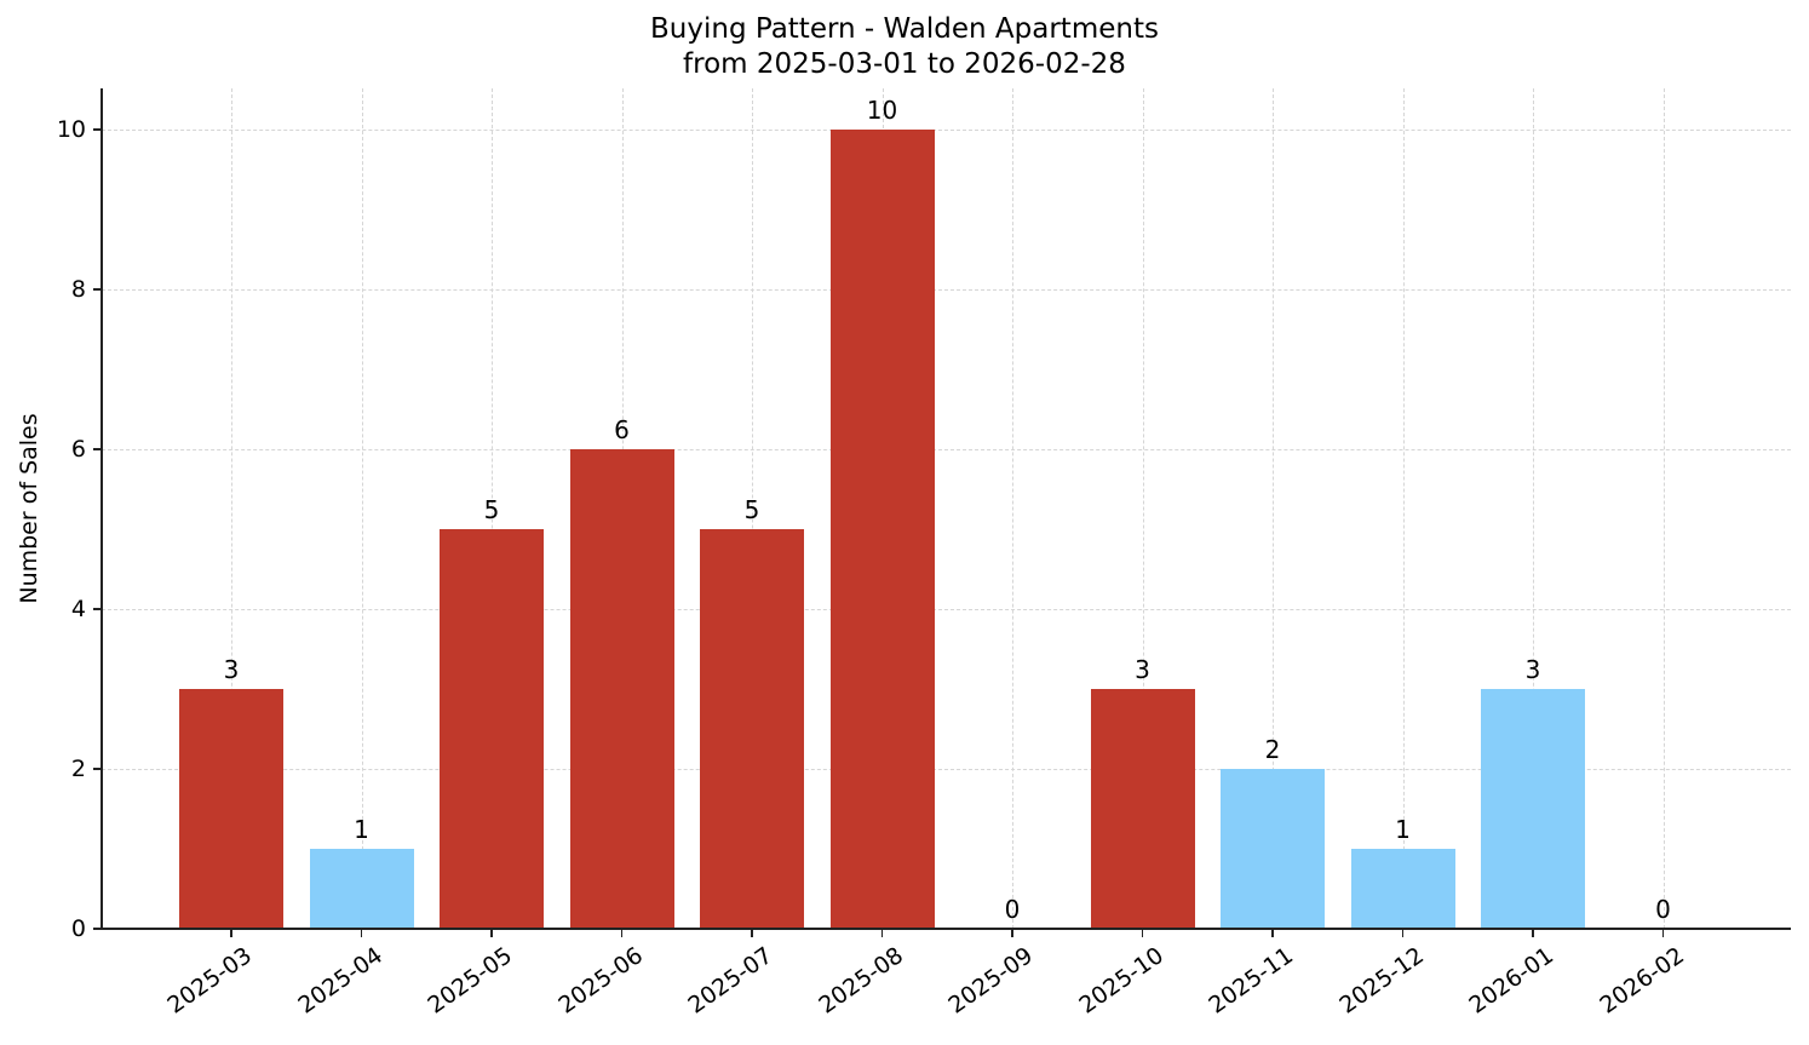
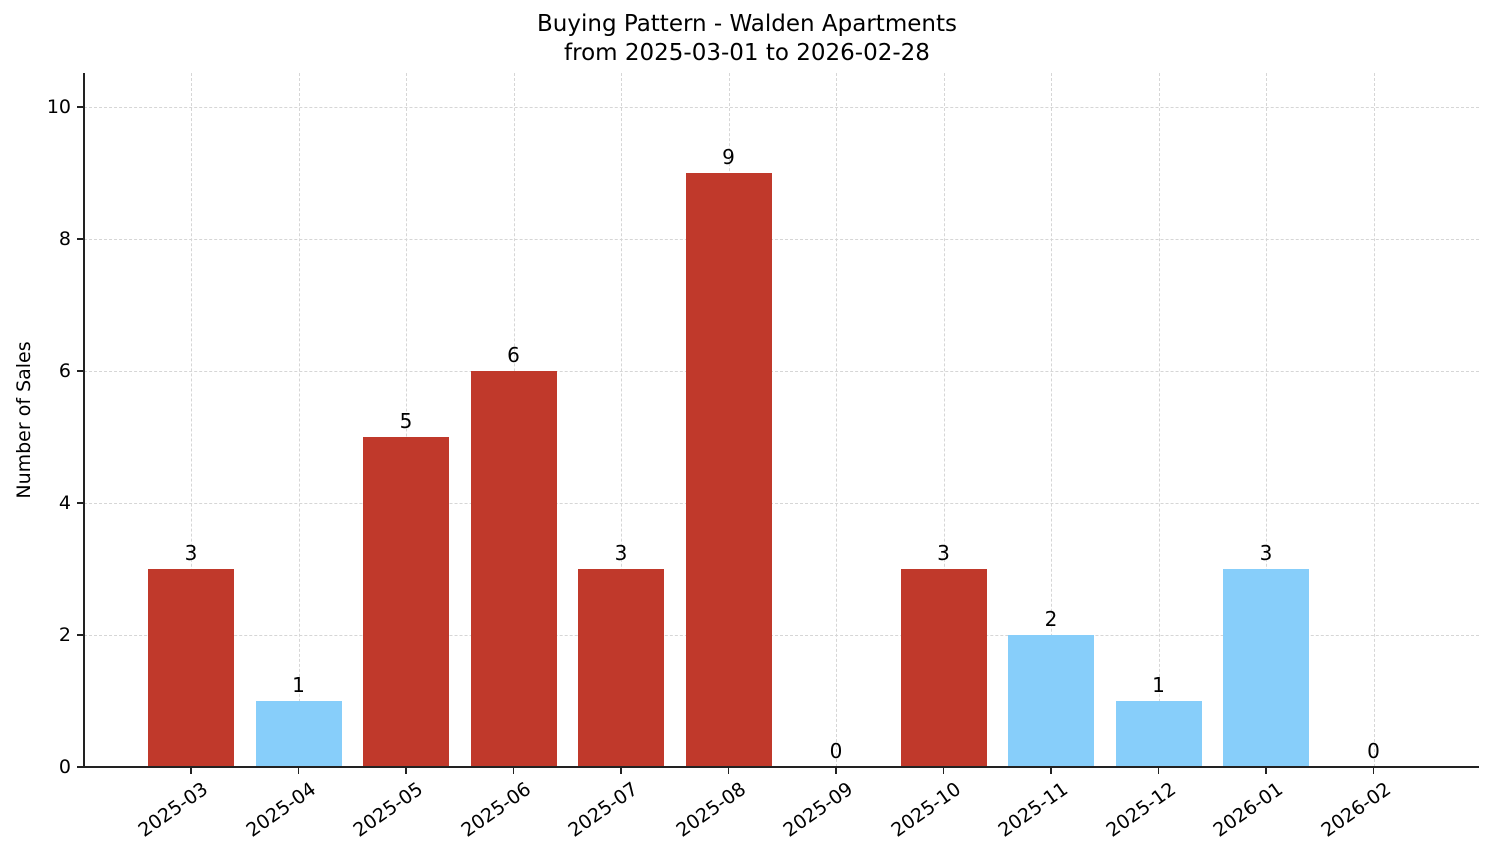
2025-07: 5 -> 3
2025-08: 10 -> 9
